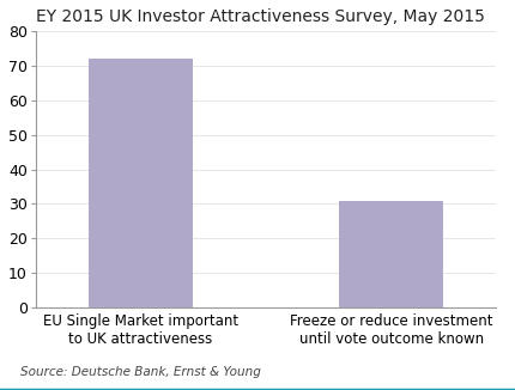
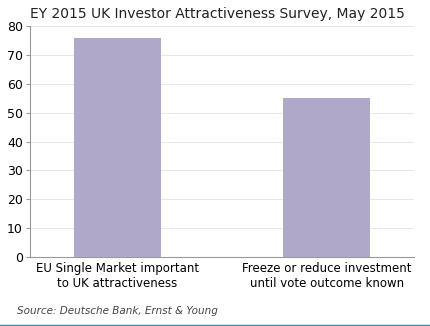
EU Single Market important to UK attractiveness: 72 -> 76
Freeze or reduce investment until vote outcome known: 31 -> 55
